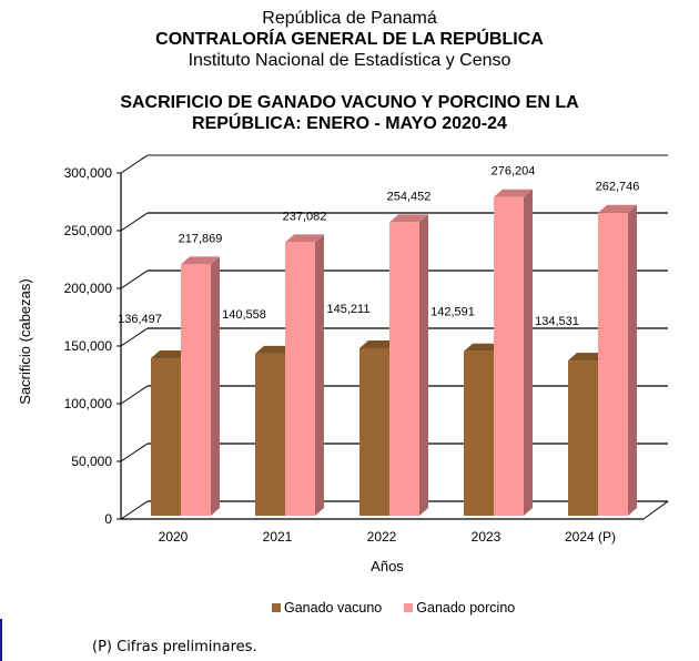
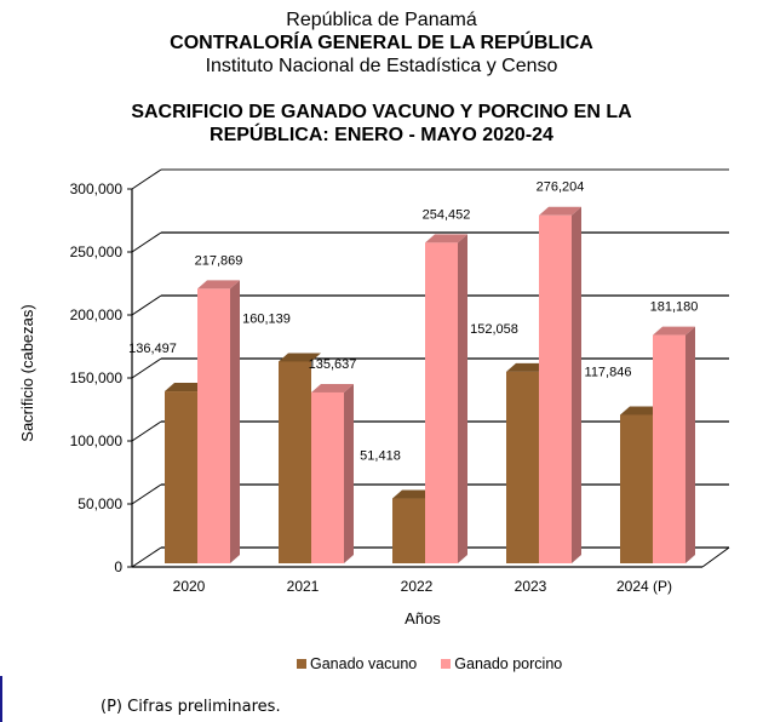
Ganado vacuno/2021: 140,558 -> 160,139
Ganado porcino/2021: 237,082 -> 135,637
Ganado vacuno/2022: 145,211 -> 51,418
Ganado vacuno/2023: 142,591 -> 152,058
Ganado vacuno/2024 (P): 134,531 -> 117,846
Ganado porcino/2024 (P): 262,746 -> 181,180
